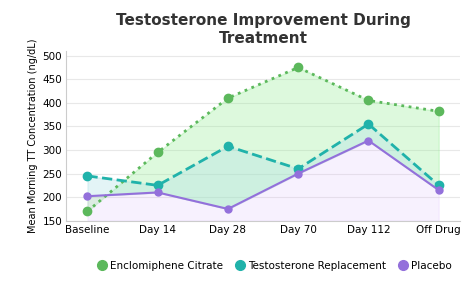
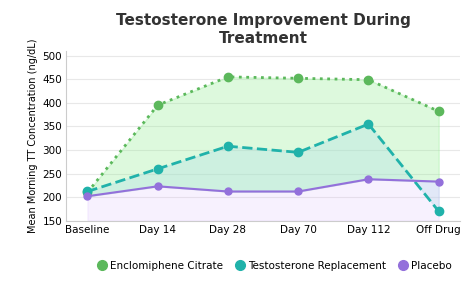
Enclomiphene Citrate/Baseline: 170 -> 210
Testosterone Replacement/Baseline: 245 -> 212
Enclomiphene Citrate/Day 14: 295 -> 395
Testosterone Replacement/Day 14: 225 -> 260
Placebo/Day 14: 210 -> 223
Enclomiphene Citrate/Day 28: 410 -> 455
Placebo/Day 28: 175 -> 212
Enclomiphene Citrate/Day 70: 475 -> 452
Testosterone Replacement/Day 70: 260 -> 295
Placebo/Day 70: 250 -> 212
Enclomiphene Citrate/Day 112: 405 -> 449
Placebo/Day 112: 320 -> 238
Testosterone Replacement/Off Drug: 225 -> 170
Placebo/Off Drug: 215 -> 233
